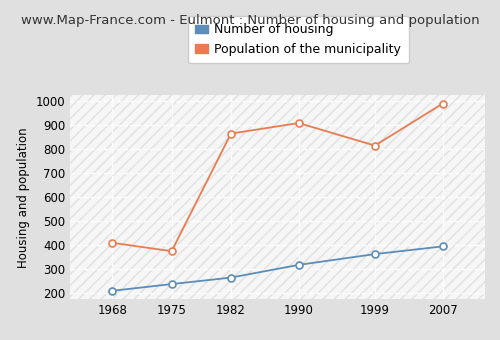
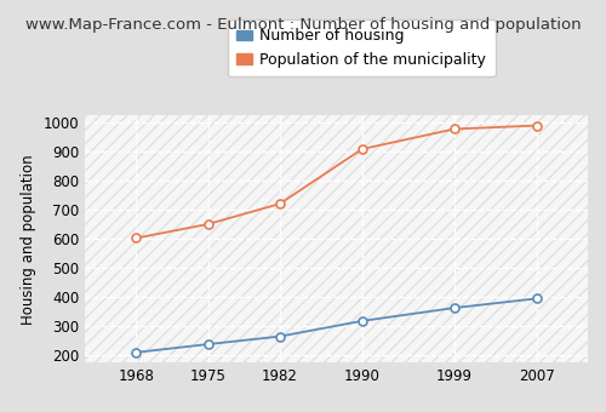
Population of the municipality/1968: 410 -> 603
Population of the municipality/1975: 375 -> 651
Population of the municipality/1982: 865 -> 721
Population of the municipality/1999: 815 -> 978
